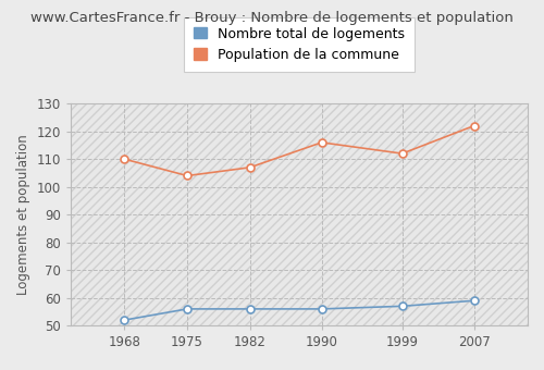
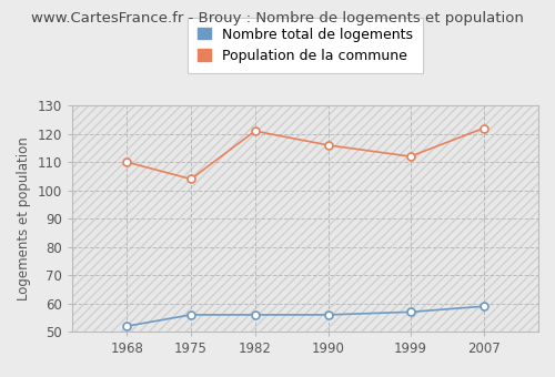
Population de la commune/1982: 107 -> 121
